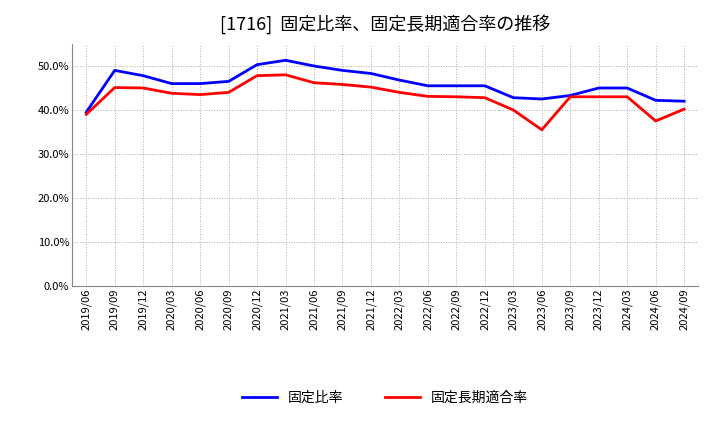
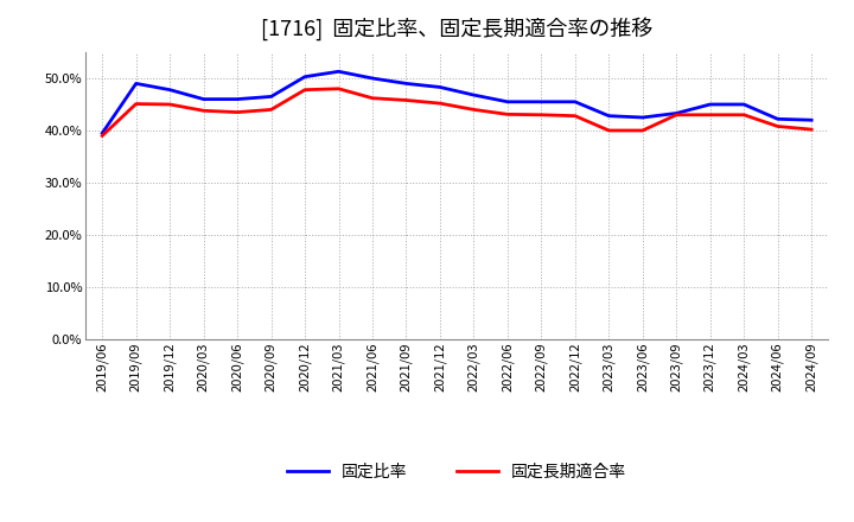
固定長期適合率/2023/06: 35.5% -> 40.0%
固定長期適合率/2024/06: 37.5% -> 40.8%
